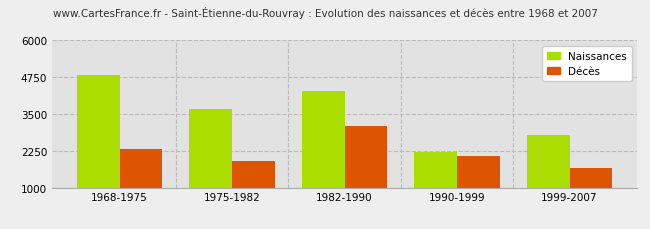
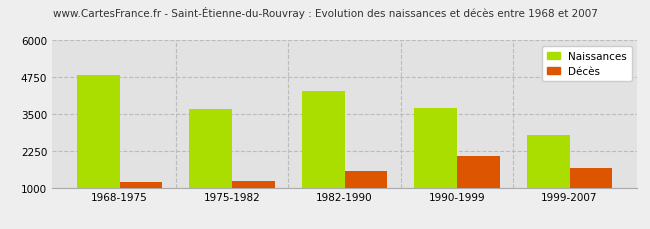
Décès/1968-1975: 2300 -> 1180
Décès/1975-1982: 1900 -> 1230
Décès/1982-1990: 3100 -> 1560
Naissances/1990-1999: 2200 -> 3720
